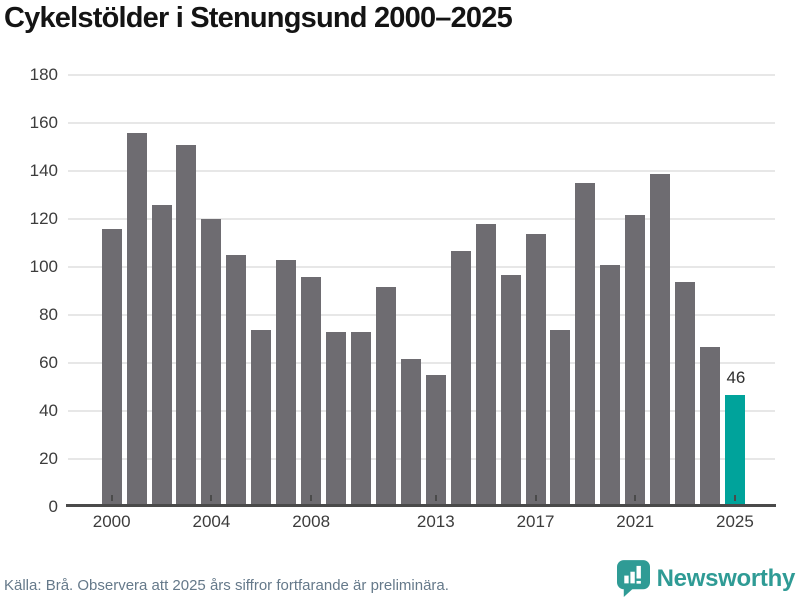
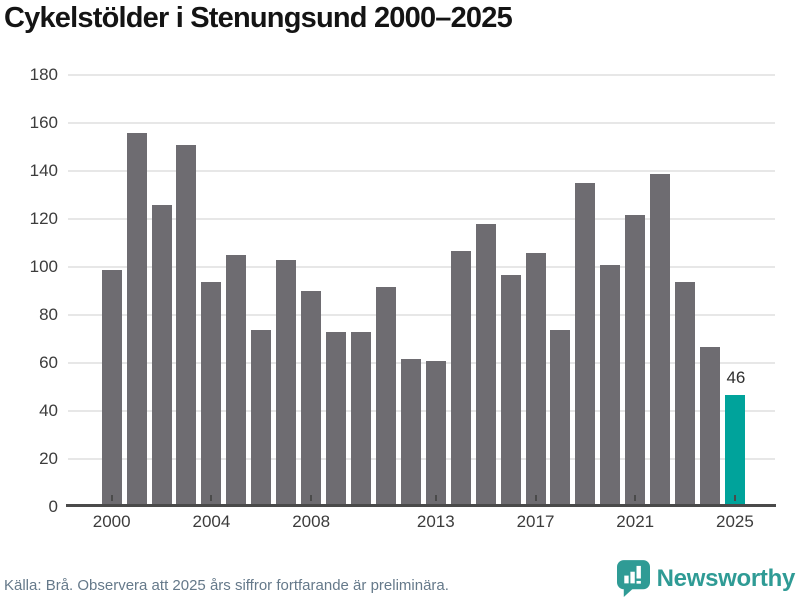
2000: 115 -> 98
2004: 119 -> 93
2008: 95 -> 89
2013: 54 -> 60
2017: 113 -> 105
